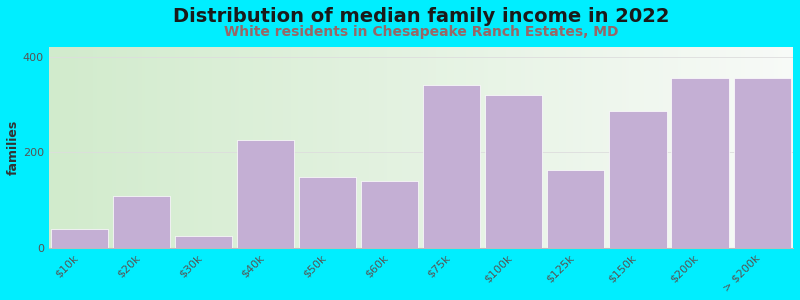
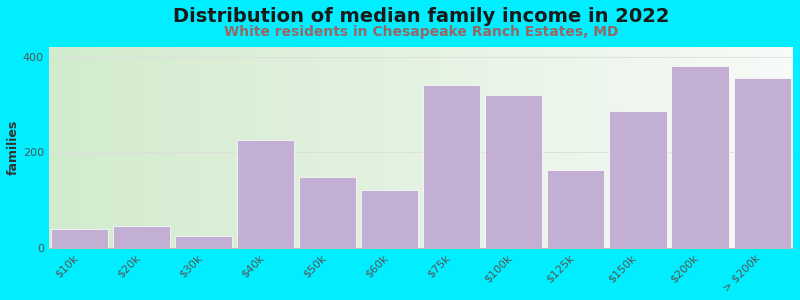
$20k: 107 -> 45
$60k: 140 -> 120
$200k: 355 -> 380
